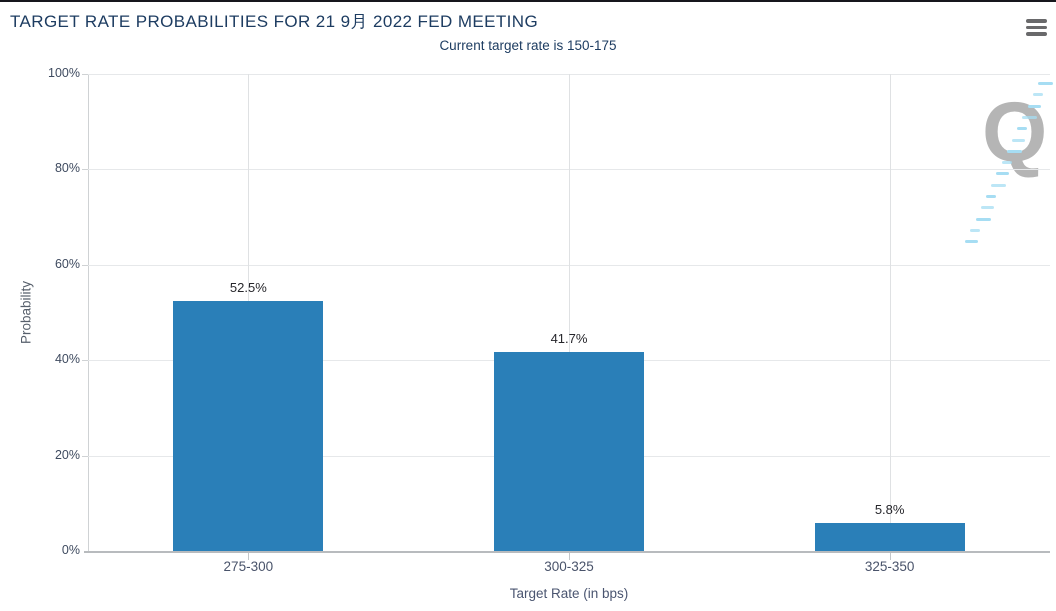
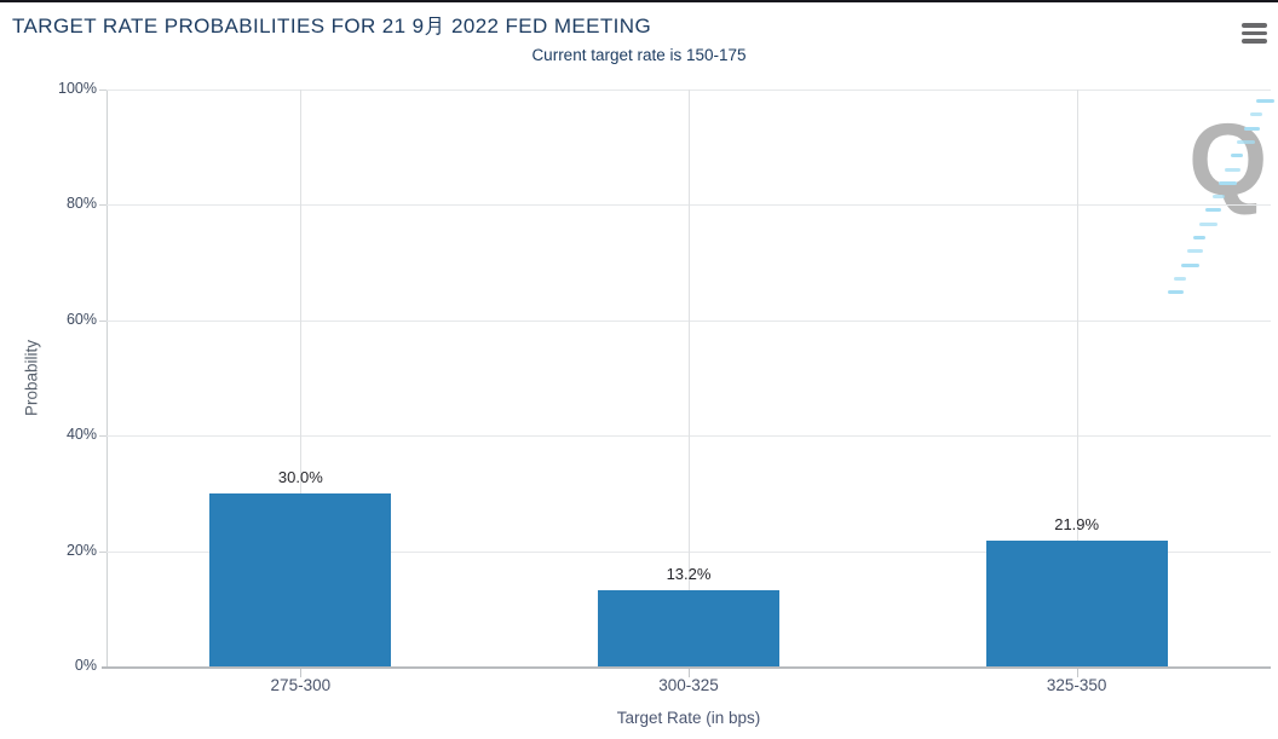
275-300: 52.5% -> 30.0%
300-325: 41.7% -> 13.2%
325-350: 5.8% -> 21.9%
